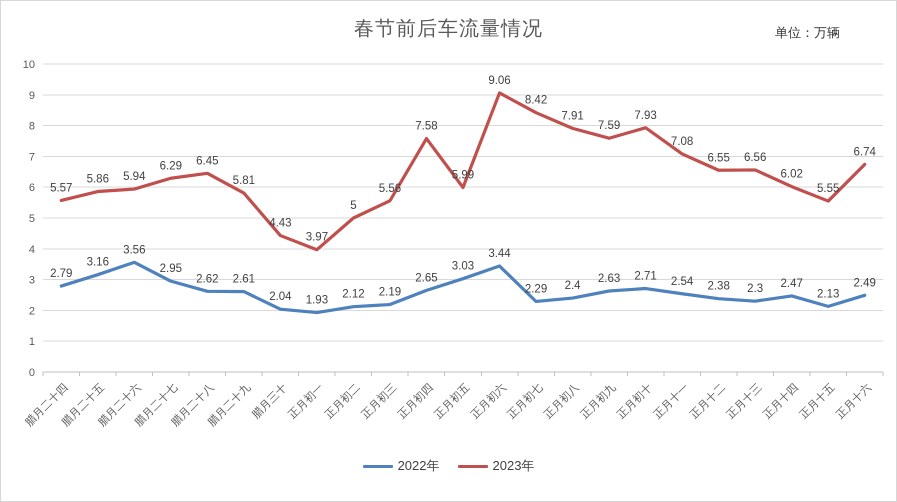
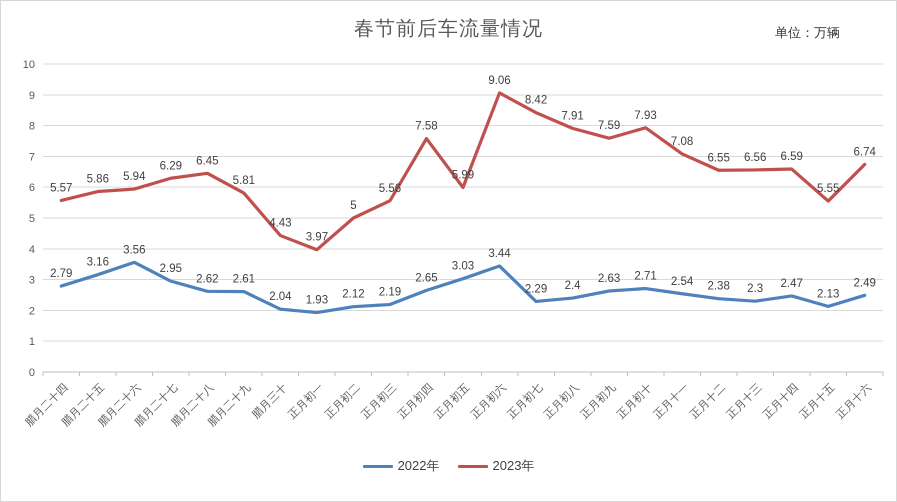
2023年/正月十四: 6.02 -> 6.59
